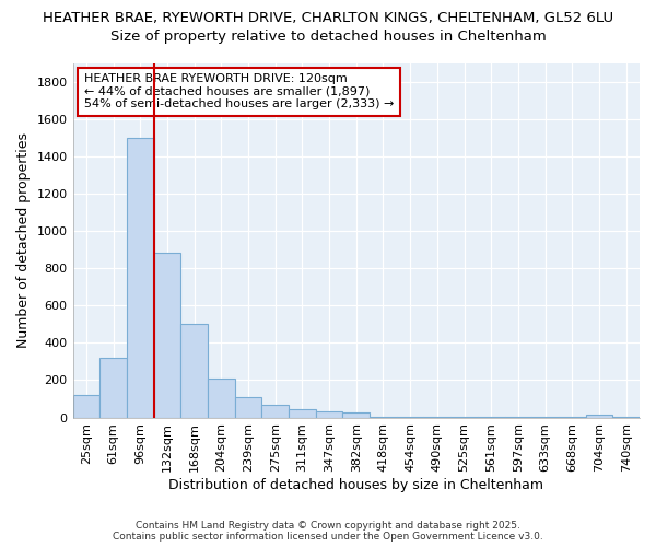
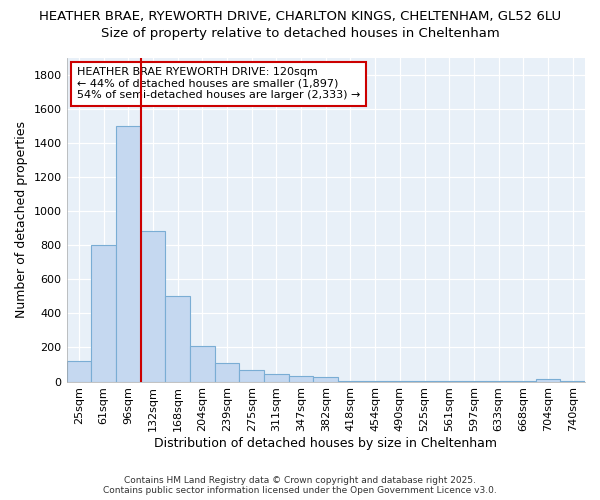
61sqm: 320 -> 800
